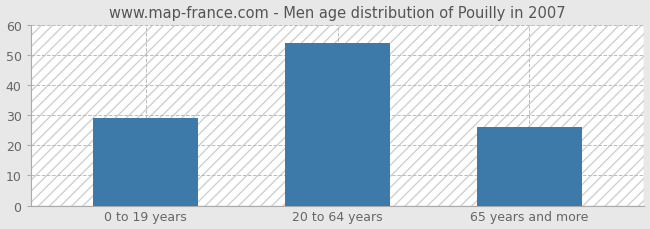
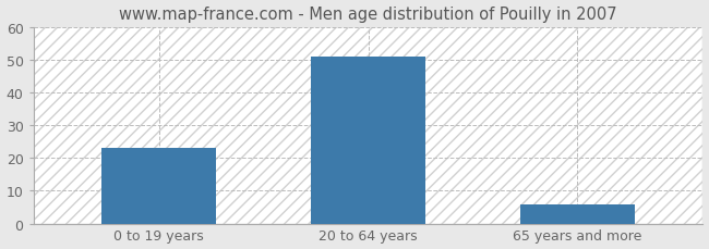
0 to 19 years: 29 -> 23
20 to 64 years: 54 -> 51
65 years and more: 26 -> 6
